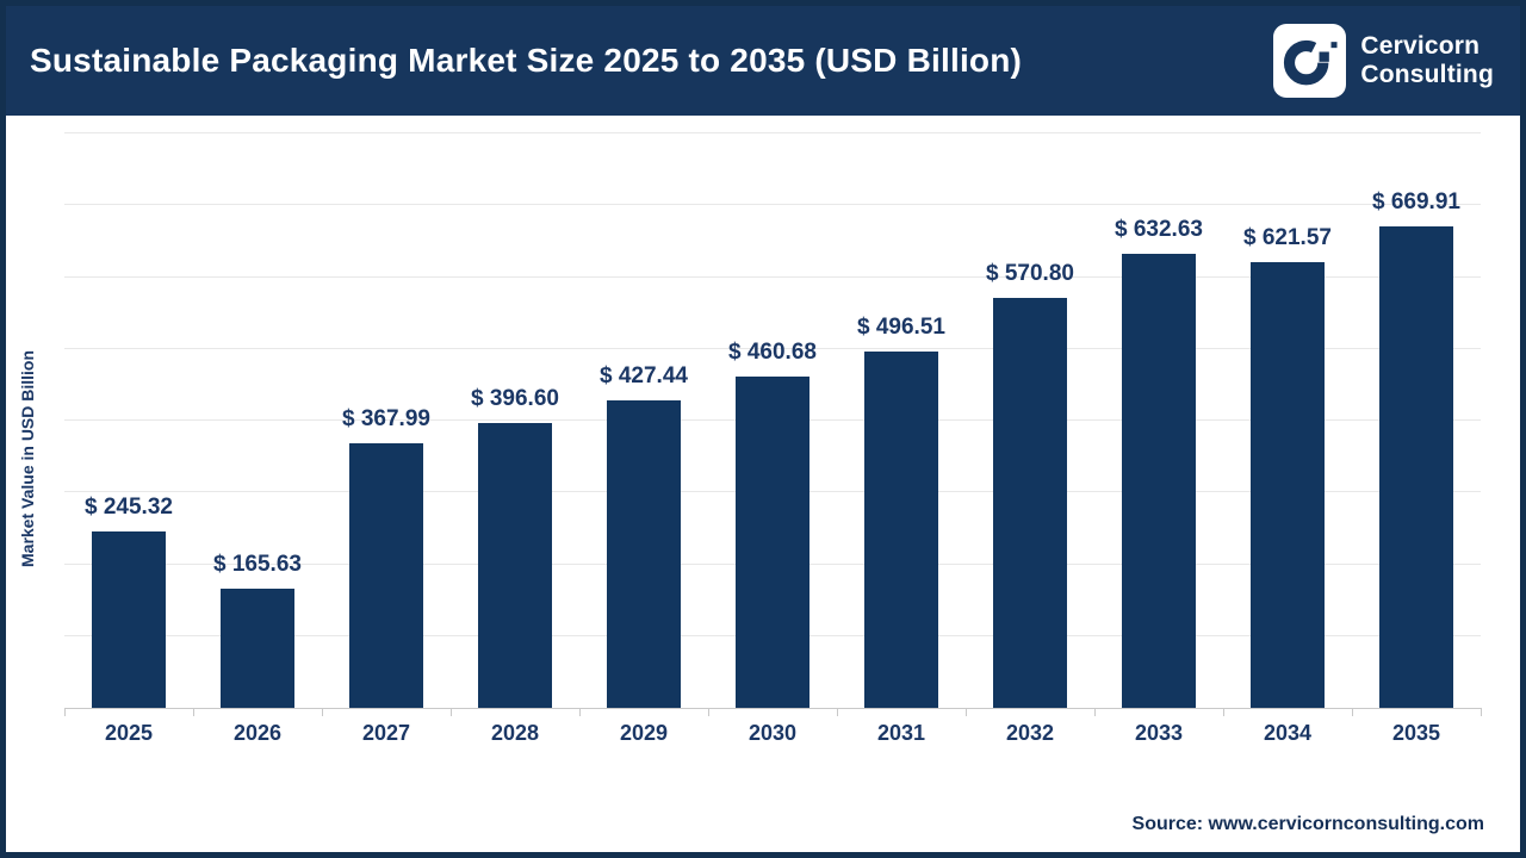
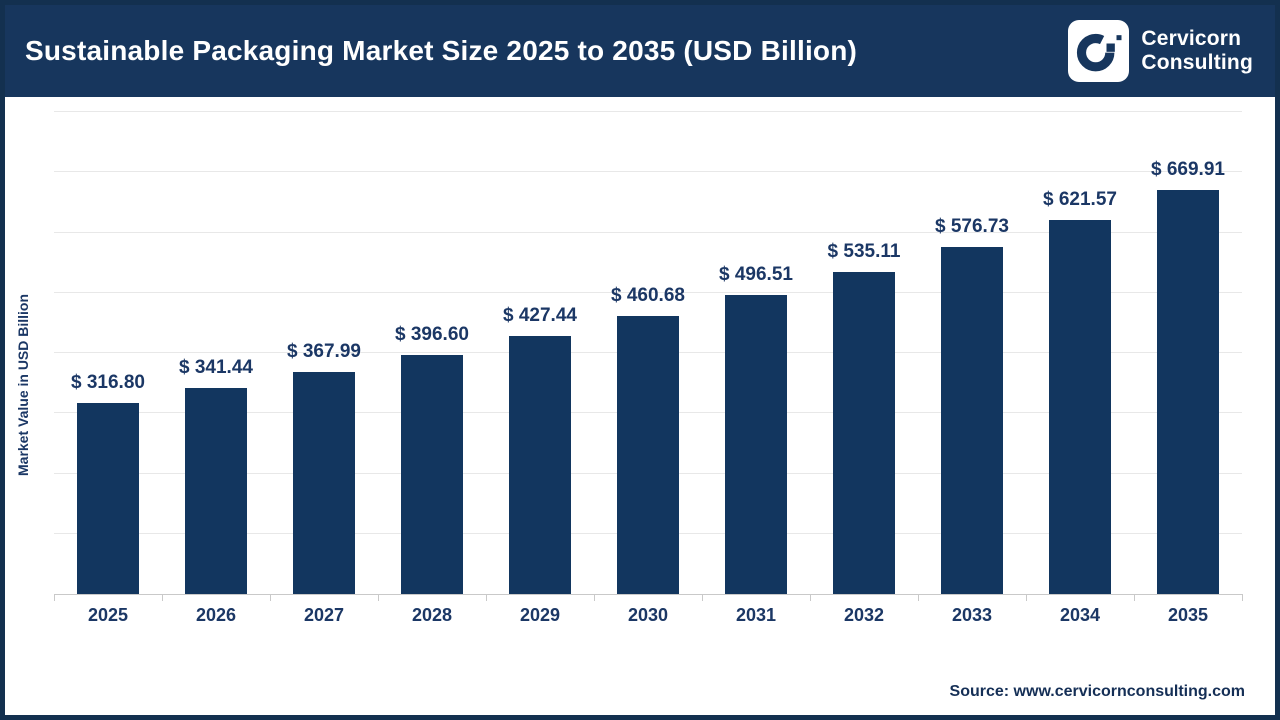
2025: 245.32 -> 316.80
2026: 165.63 -> 341.44
2032: 570.80 -> 535.11
2033: 632.63 -> 576.73
